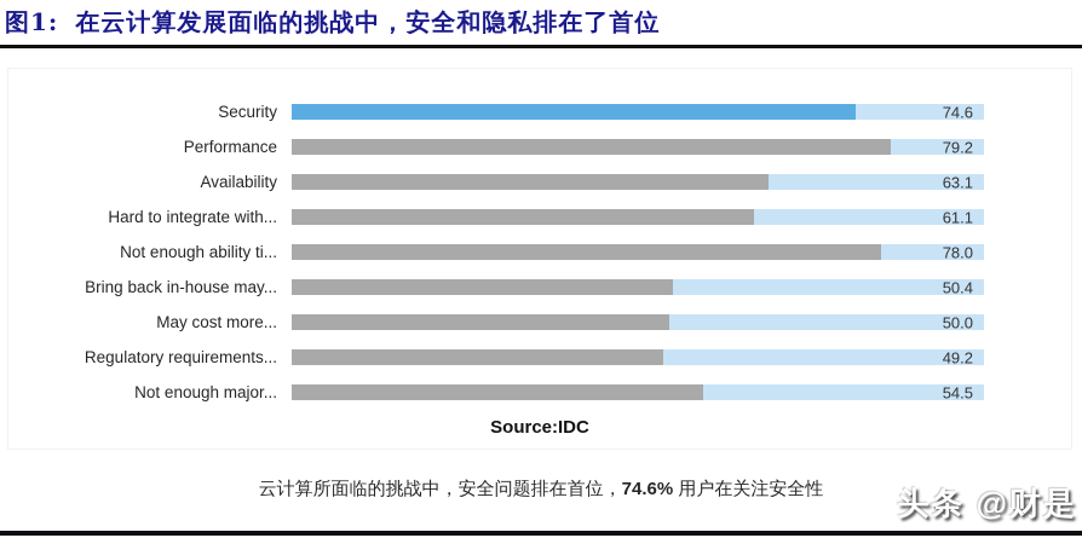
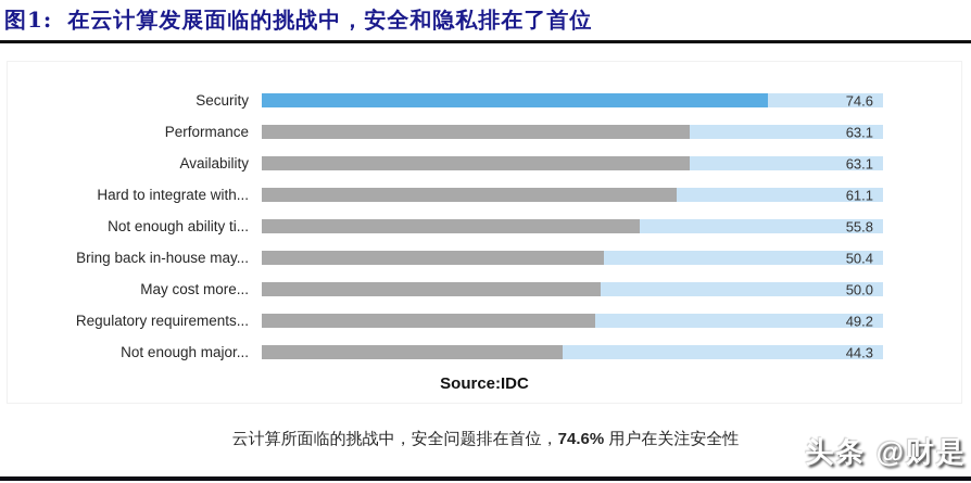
Performance: 79.2 -> 63.1
Not enough ability ti...: 78.0 -> 55.8
Not enough major...: 54.5 -> 44.3
